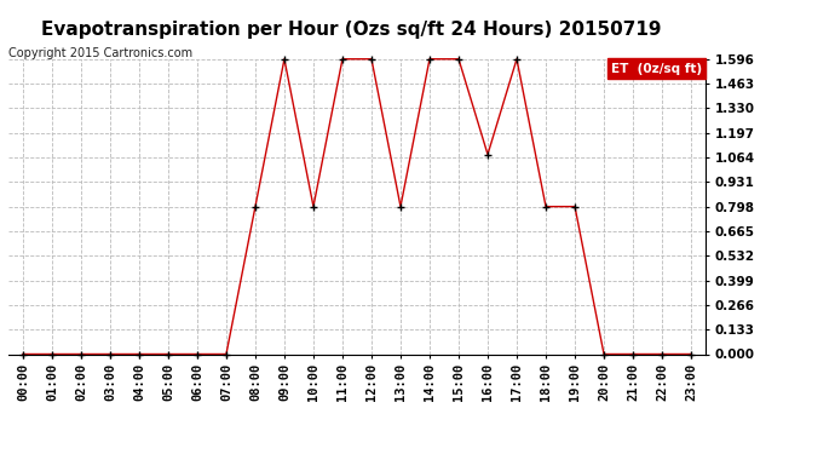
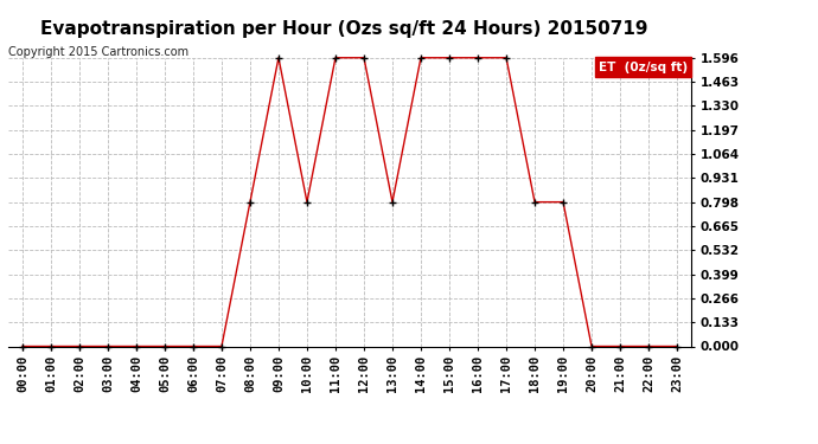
16:00: 1.08 -> 1.60
